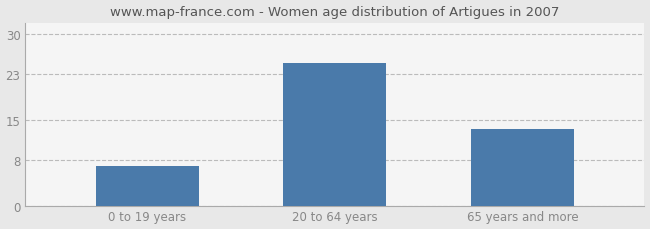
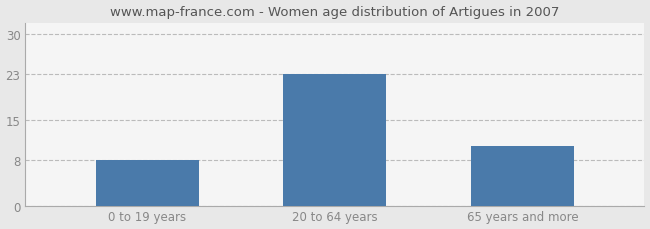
0 to 19 years: 7.0 -> 8.0
20 to 64 years: 25.0 -> 23.0
65 years and more: 13.5 -> 10.4
